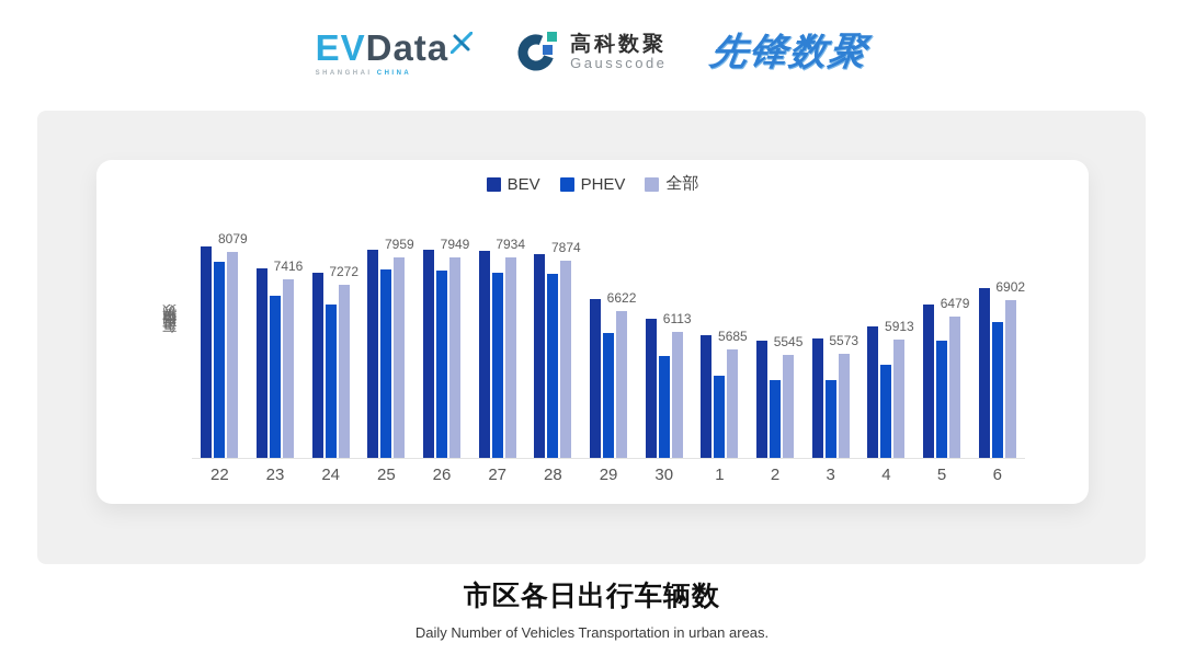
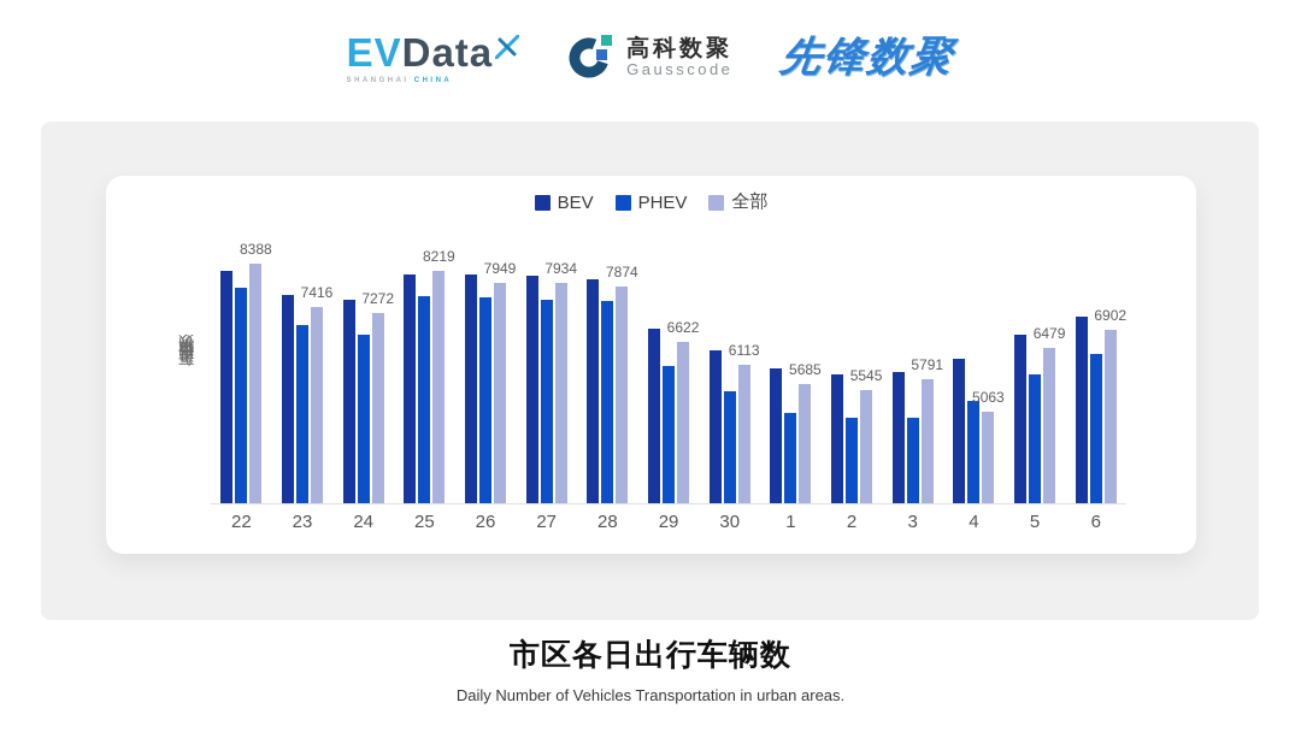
全部/22: 8079 -> 8388
全部/25: 7959 -> 8219
全部/3: 5573 -> 5791
全部/4: 5913 -> 5063
